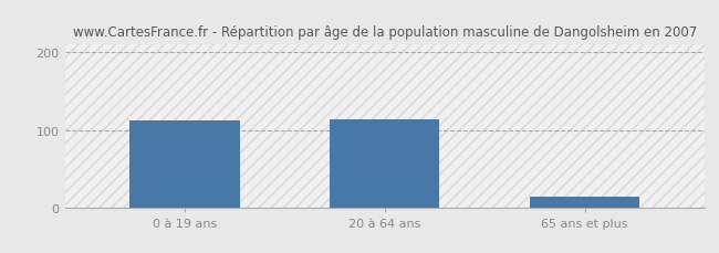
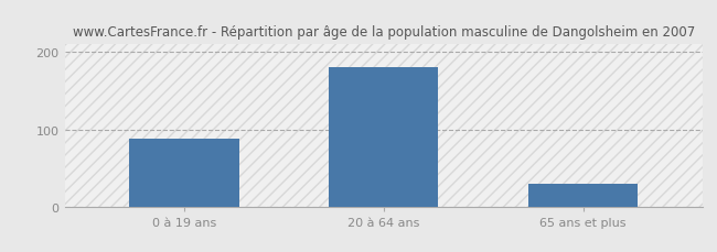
0 à 19 ans: 112 -> 88
20 à 64 ans: 114 -> 181
65 ans et plus: 14 -> 30
